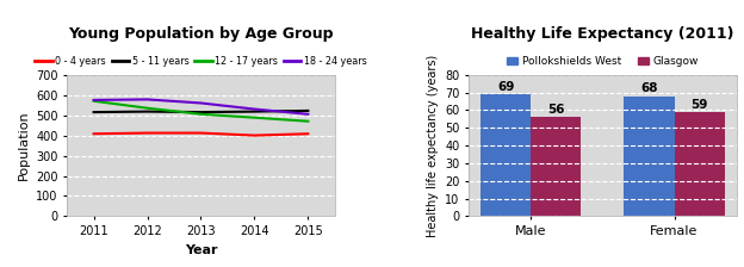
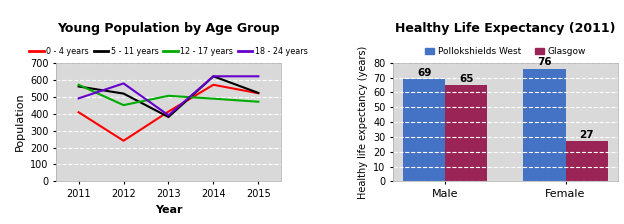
Young Population by Age Group/5 - 11 years/2011: 520 -> 560
Young Population by Age Group/18 - 24 years/2011: 580 -> 490
Young Population by Age Group/0 - 4 years/2012: 410 -> 240
Young Population by Age Group/12 - 17 years/2012: 540 -> 450
Young Population by Age Group/5 - 11 years/2013: 520 -> 380
Young Population by Age Group/18 - 24 years/2013: 560 -> 390
Young Population by Age Group/0 - 4 years/2014: 400 -> 570
Young Population by Age Group/5 - 11 years/2014: 520 -> 620
Young Population by Age Group/18 - 24 years/2014: 530 -> 620
Young Population by Age Group/0 - 4 years/2015: 410 -> 520
Young Population by Age Group/18 - 24 years/2015: 500 -> 620
Healthy Life Expectancy (2011)/Glasgow/Male: 56 -> 65
Healthy Life Expectancy (2011)/Pollokshields West/Female: 68 -> 76
Healthy Life Expectancy (2011)/Glasgow/Female: 59 -> 27
